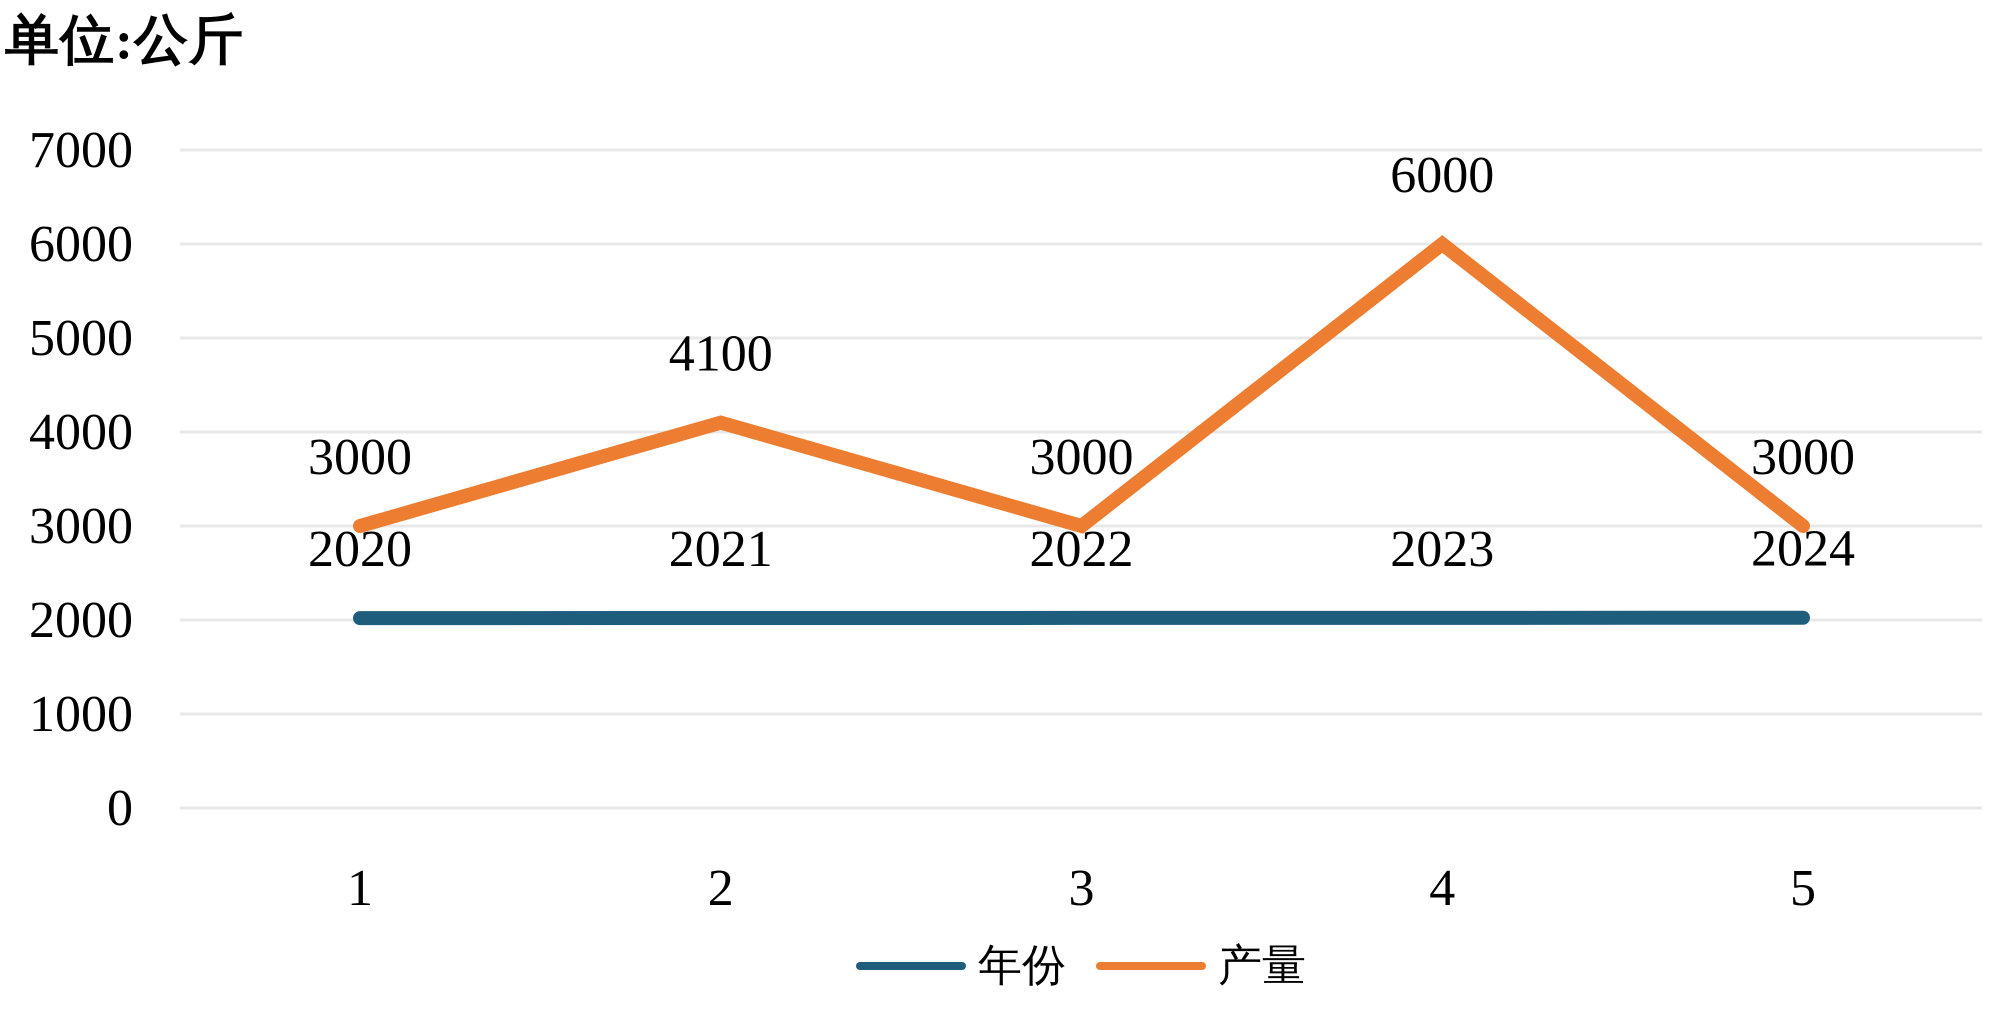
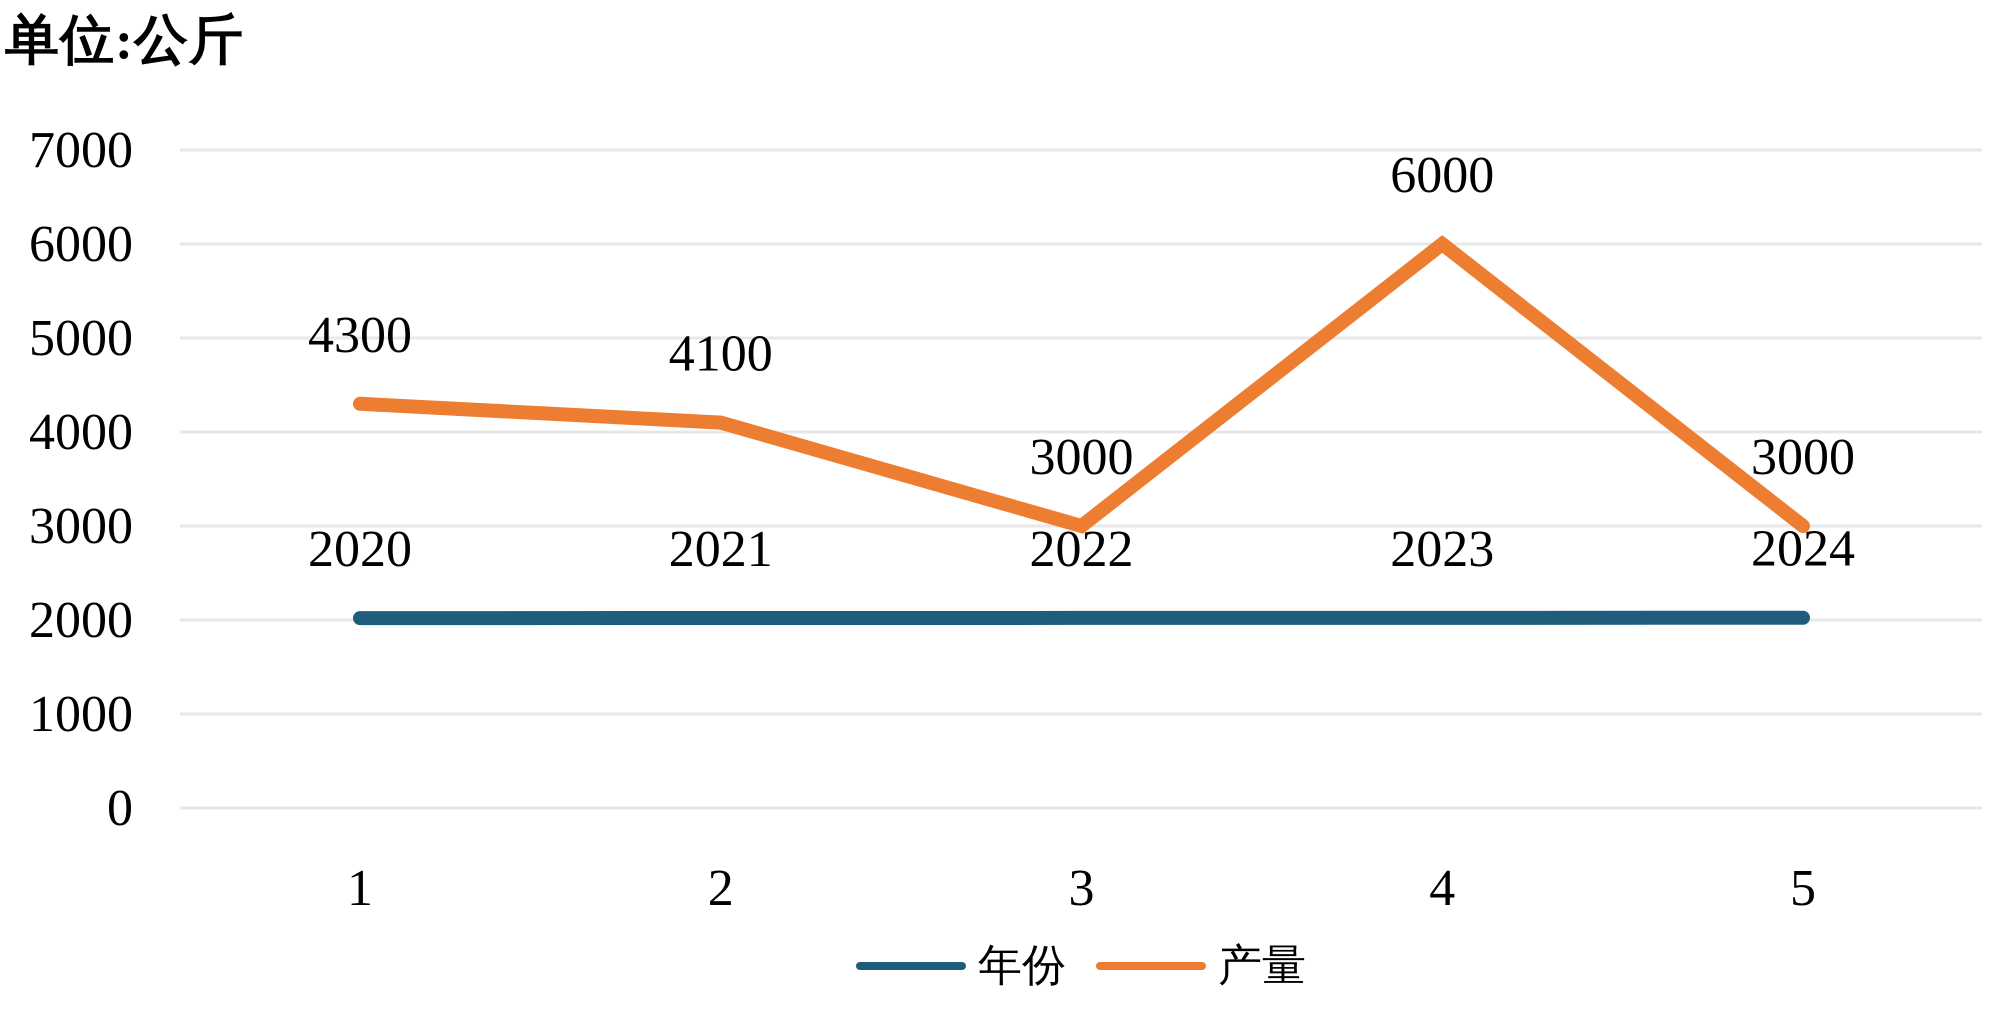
产量/1: 3000 -> 4300
